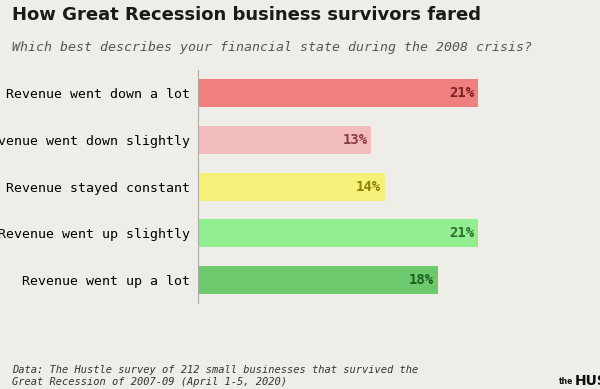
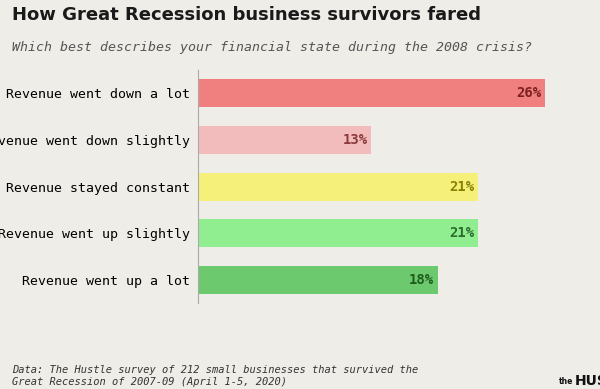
Revenue went down a lot: 21% -> 26%
Revenue stayed constant: 14% -> 21%
